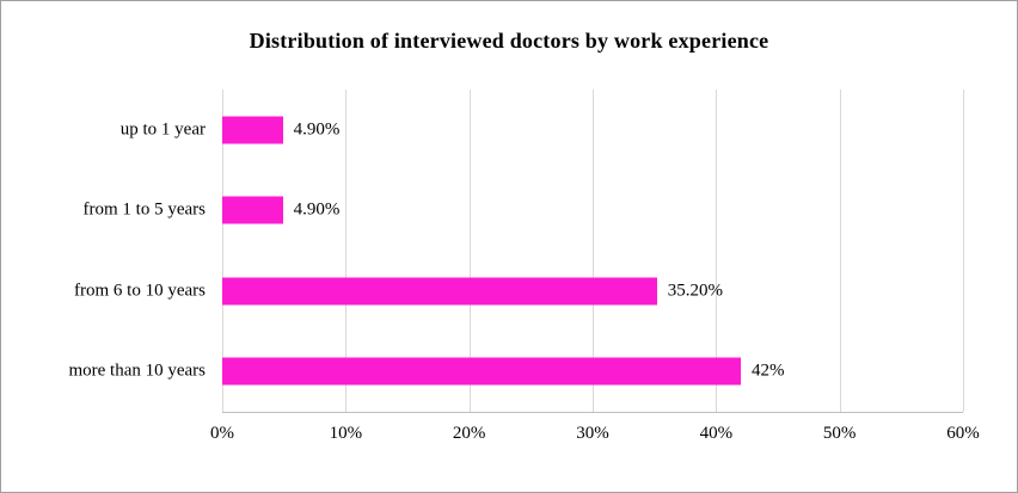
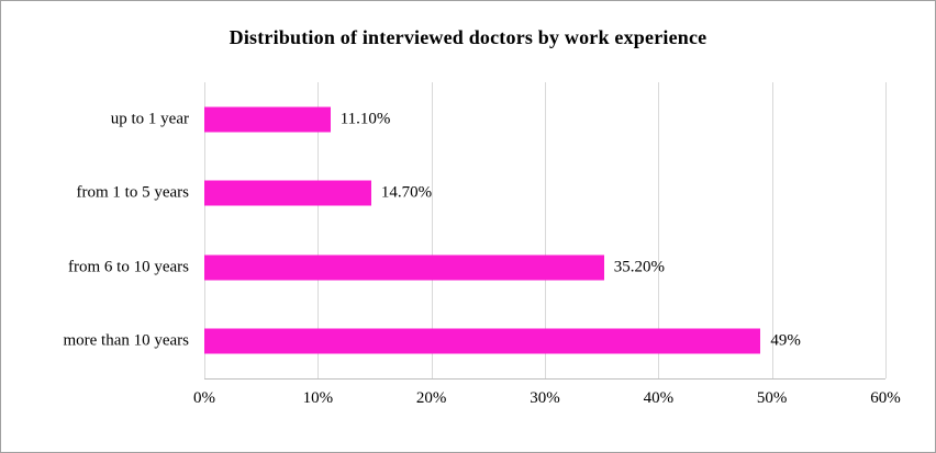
up to 1 year: 4.90% -> 11.10%
from 1 to 5 years: 4.90% -> 14.70%
more than 10 years: 42% -> 49%
